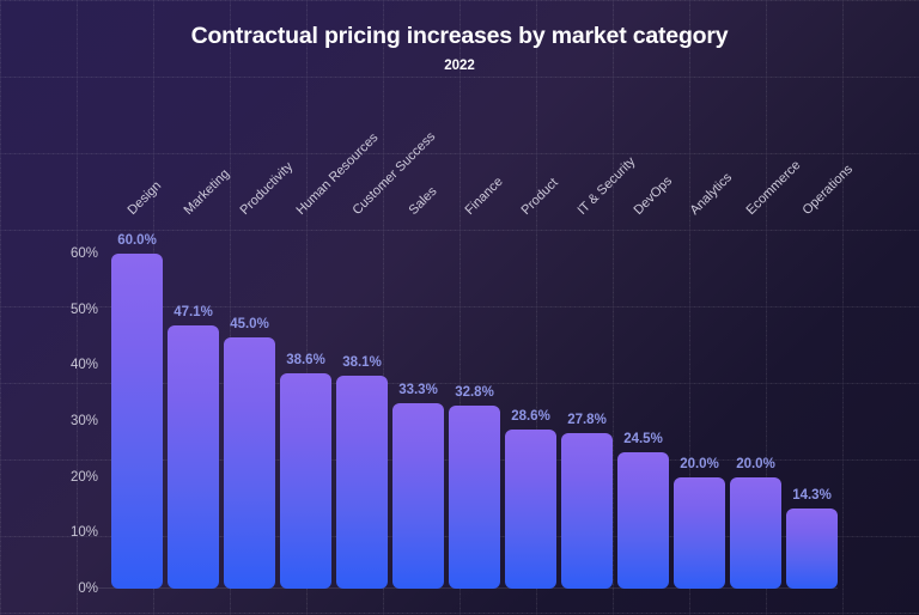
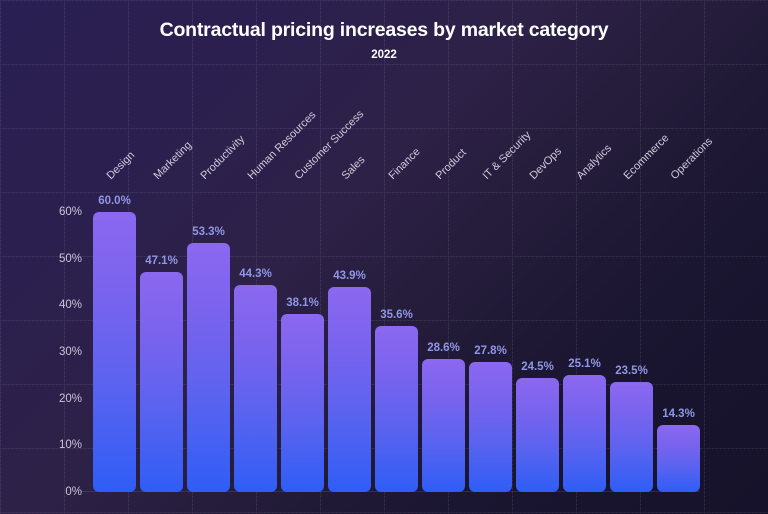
Productivity: 45.0% -> 53.3%
Human Resources: 38.6% -> 44.3%
Sales: 33.3% -> 43.9%
Finance: 32.8% -> 35.6%
Analytics: 20.0% -> 25.1%
Ecommerce: 20.0% -> 23.5%
